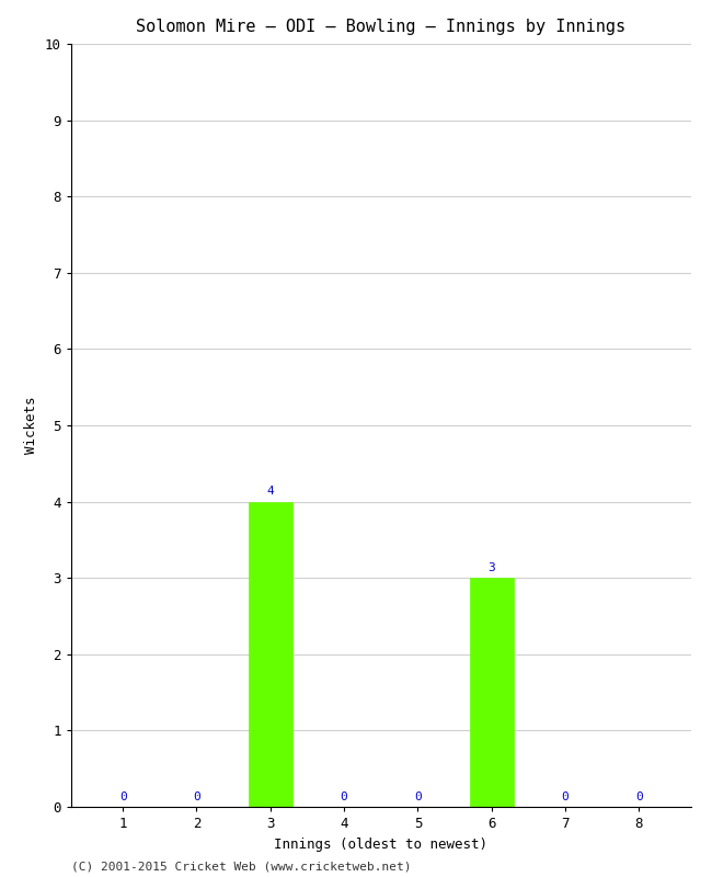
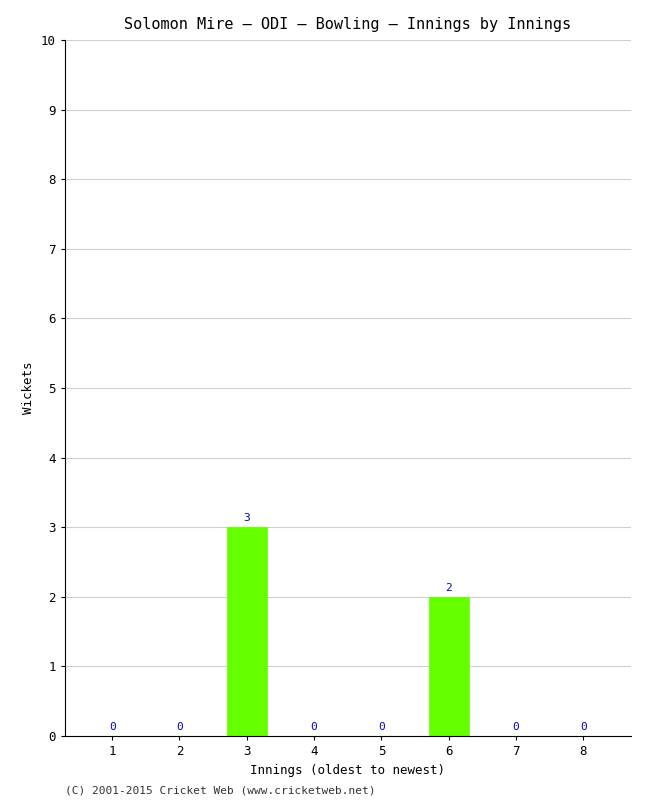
3: 4 -> 3
6: 3 -> 2
